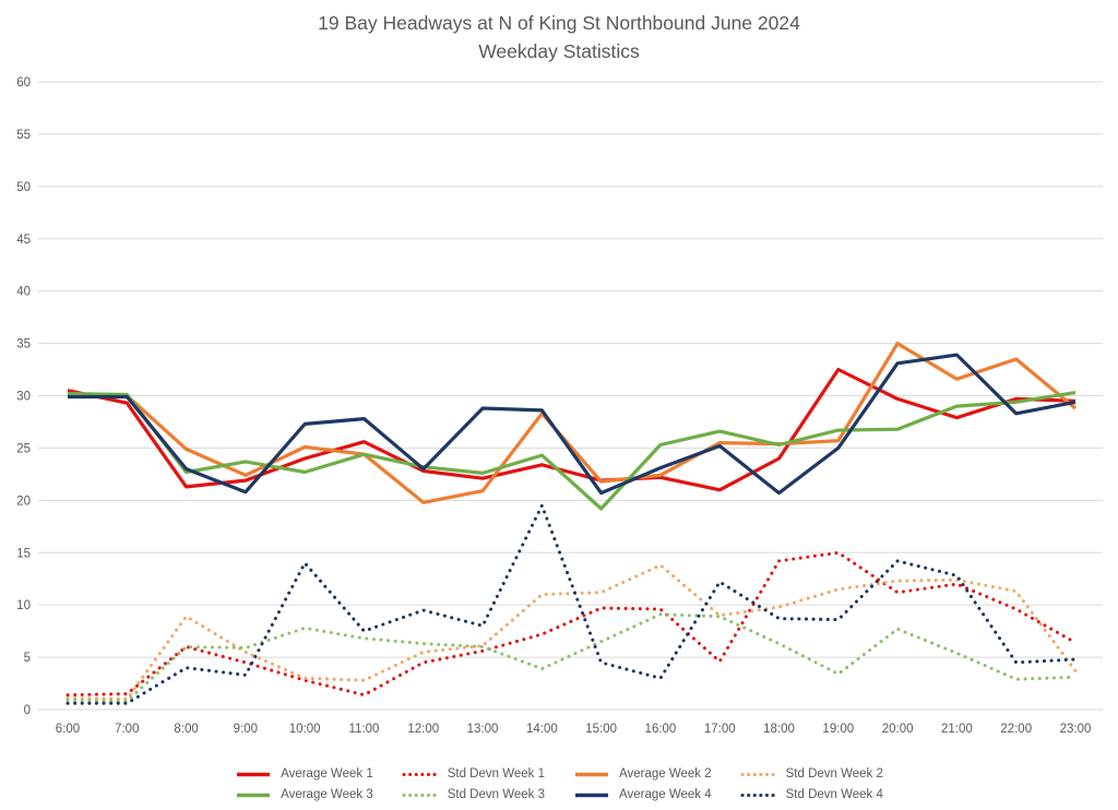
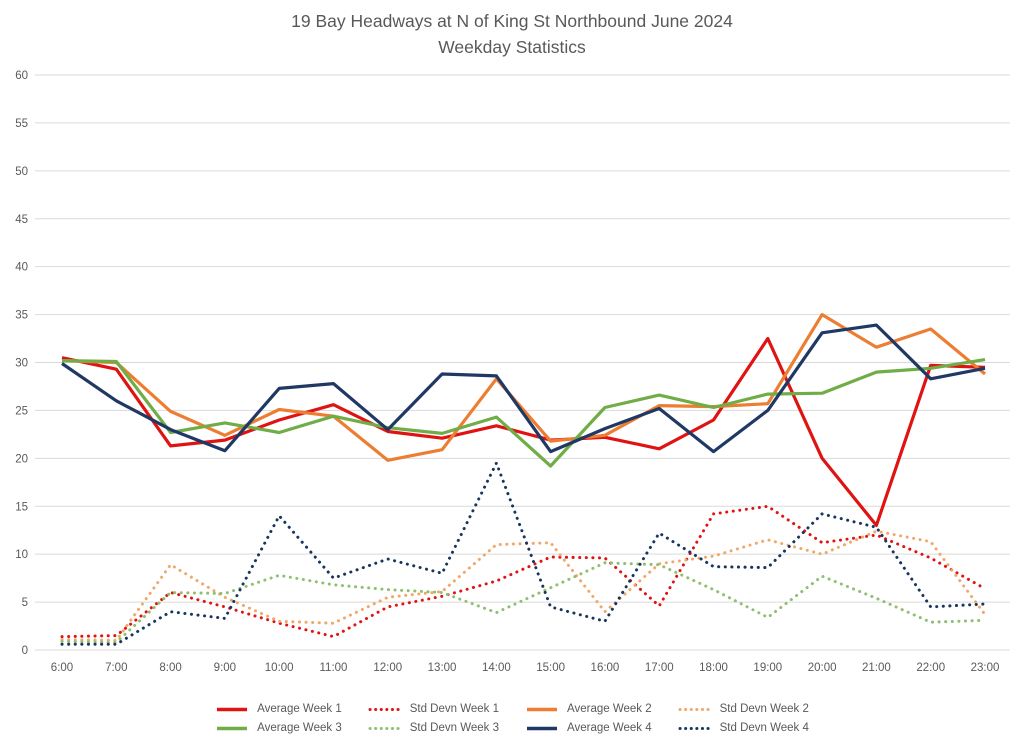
Average Week 4/7:00: 30 -> 26
Std Devn Week 2/16:00: 14 -> 4
Average Week 1/20:00: 30 -> 20
Std Devn Week 2/20:00: 12 -> 10
Average Week 1/21:00: 28 -> 13
